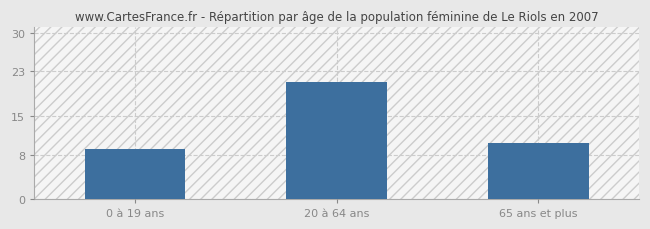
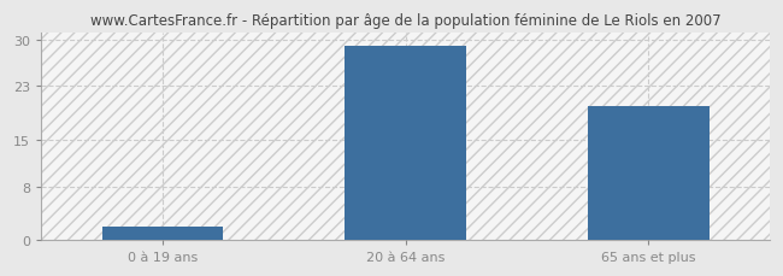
0 à 19 ans: 9 -> 2
20 à 64 ans: 21 -> 29
65 ans et plus: 10 -> 20
